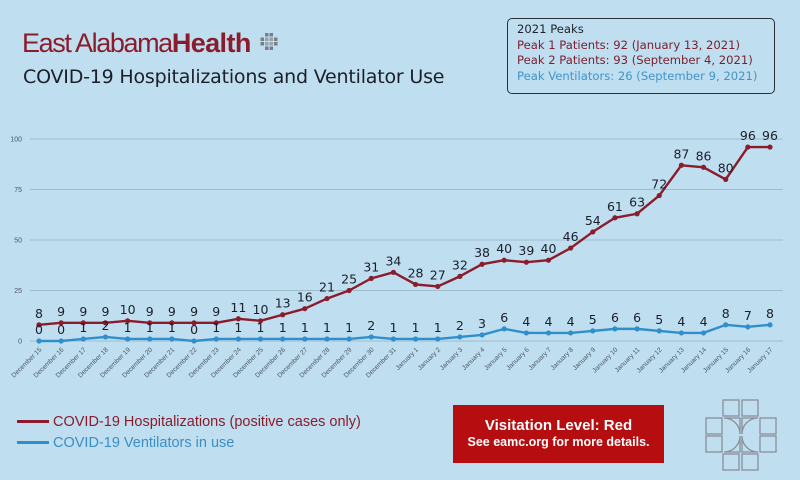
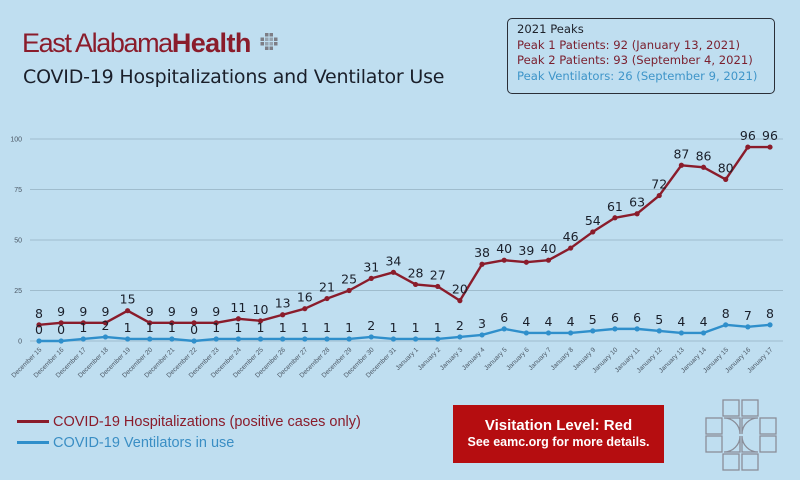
COVID-19 Hospitalizations (positive cases only)/December 19: 10 -> 15
COVID-19 Hospitalizations (positive cases only)/January 3: 32 -> 20
